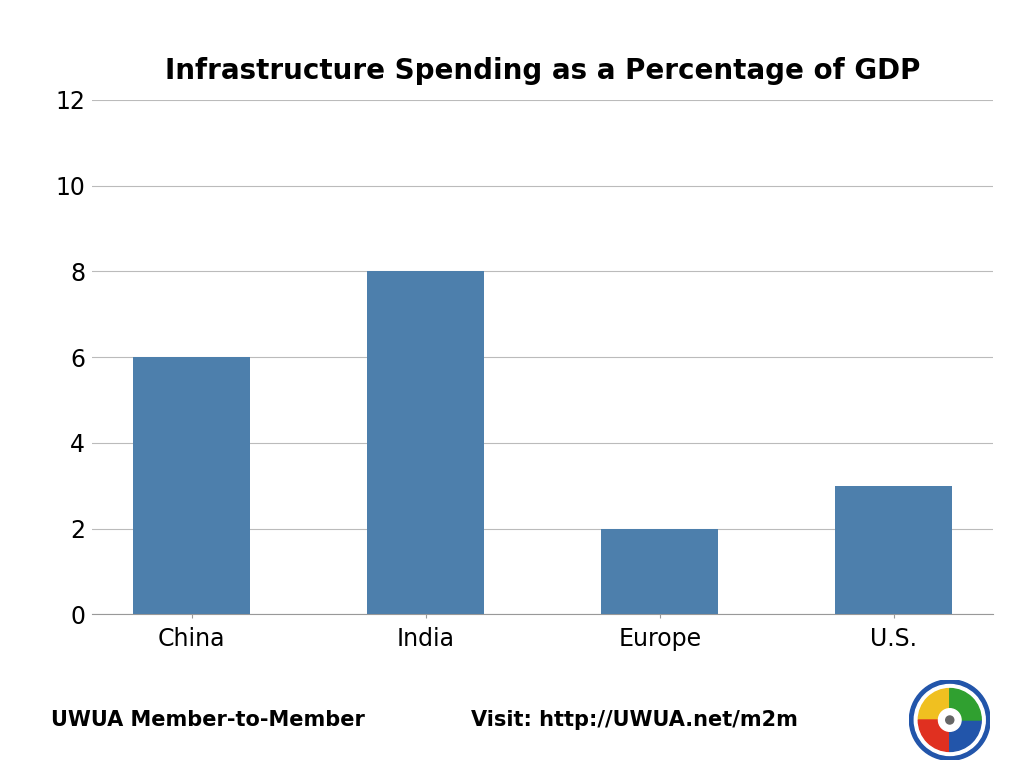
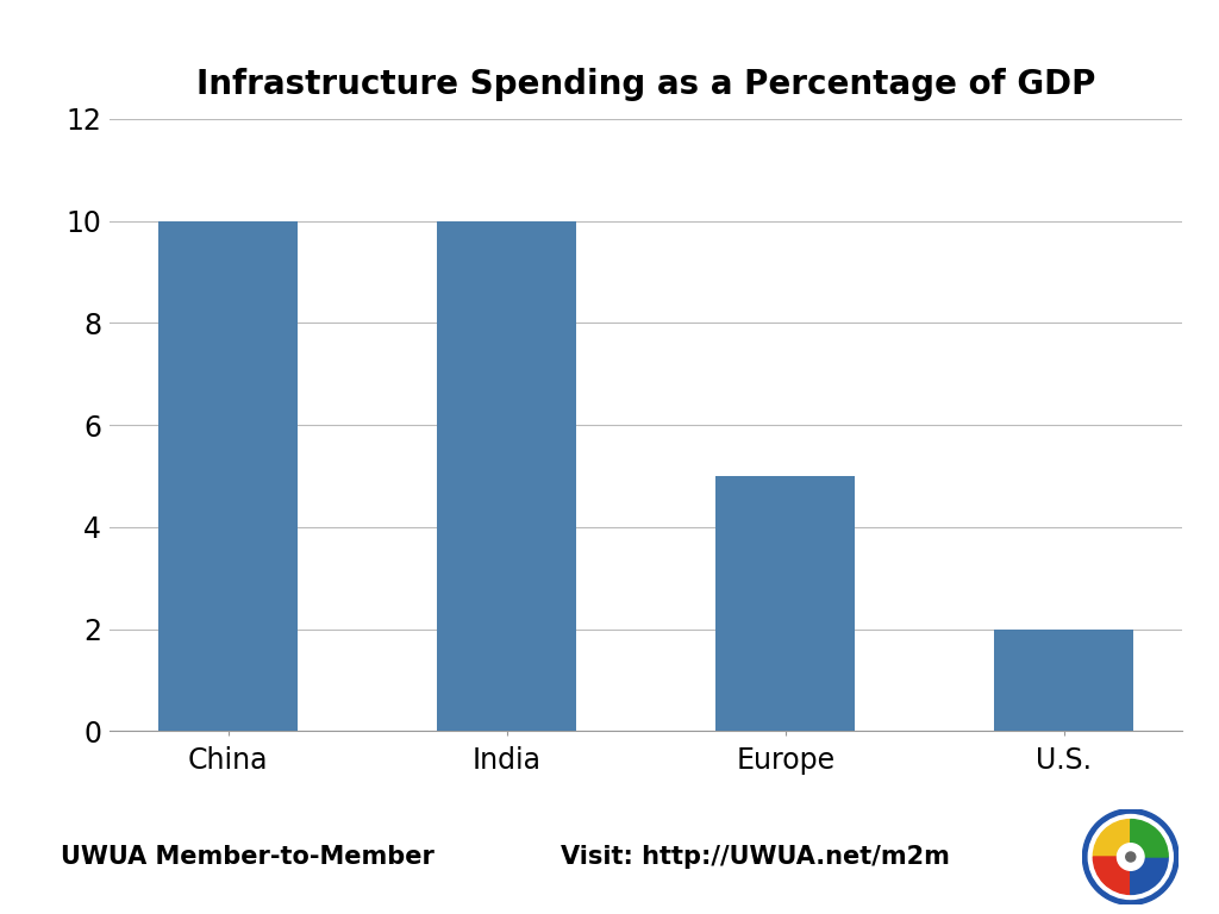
China: 6 -> 10
India: 8 -> 10
Europe: 2 -> 5
U.S.: 3 -> 2
